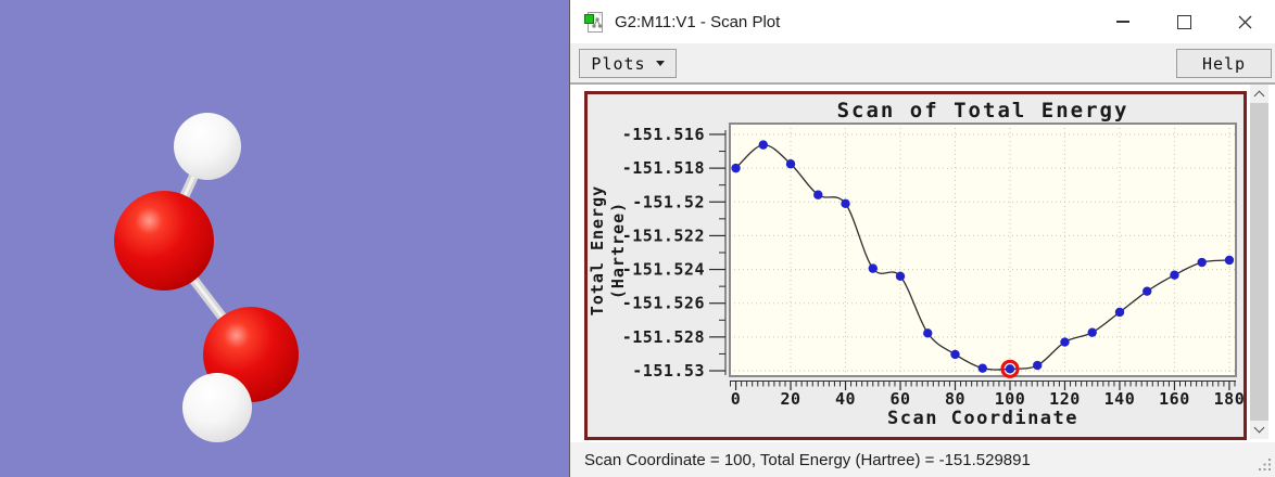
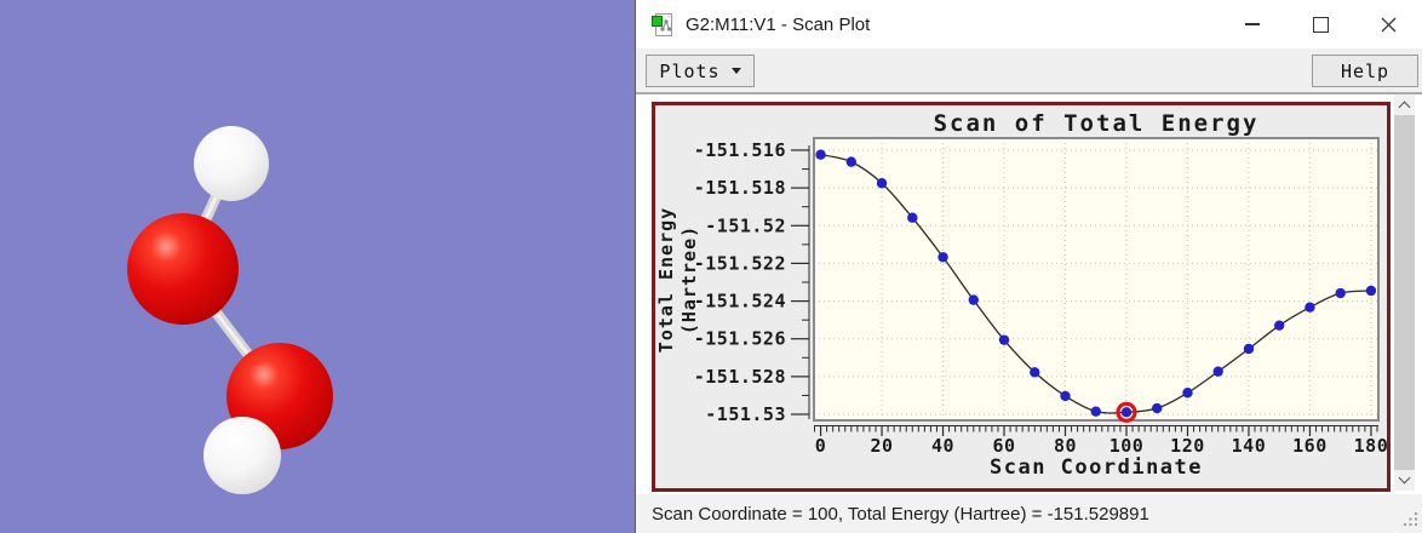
0: -151.5180 -> -151.5162
40: -151.5201 -> -151.5217
60: -151.5244 -> -151.5261
120: -151.5283 -> -151.5289
